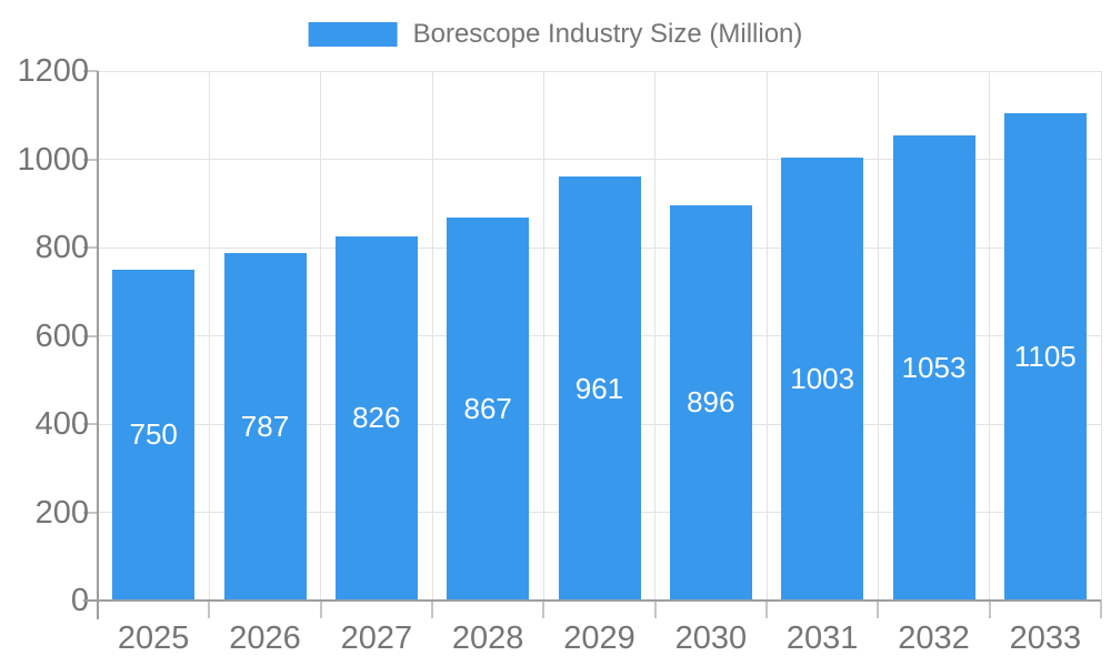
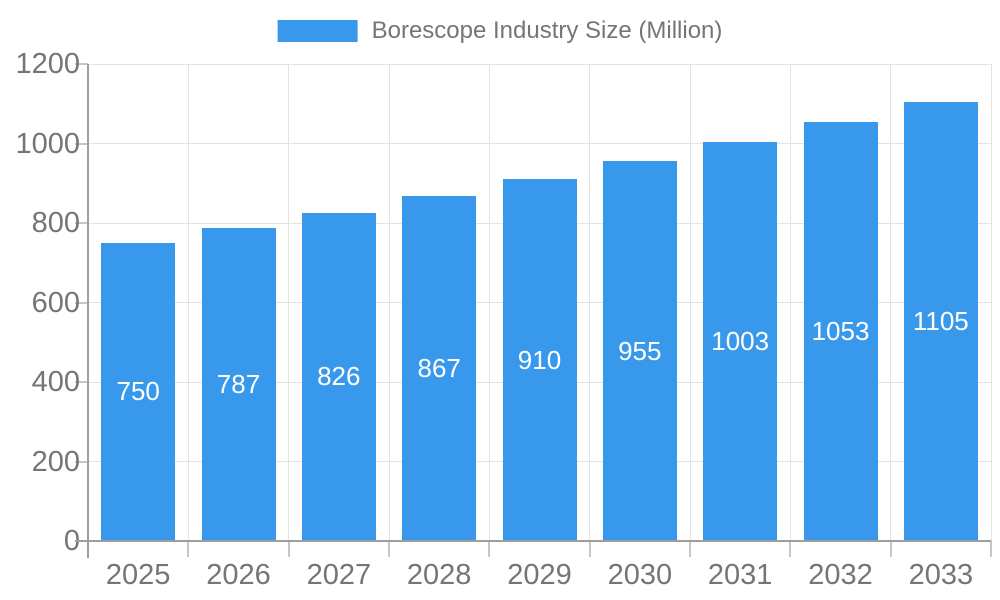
2029: 961 -> 910
2030: 896 -> 955
